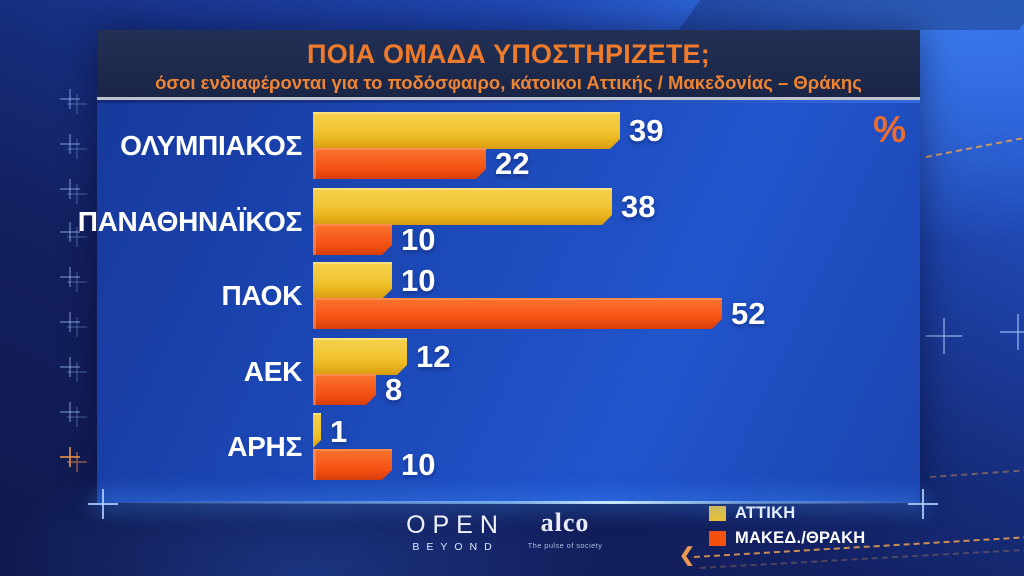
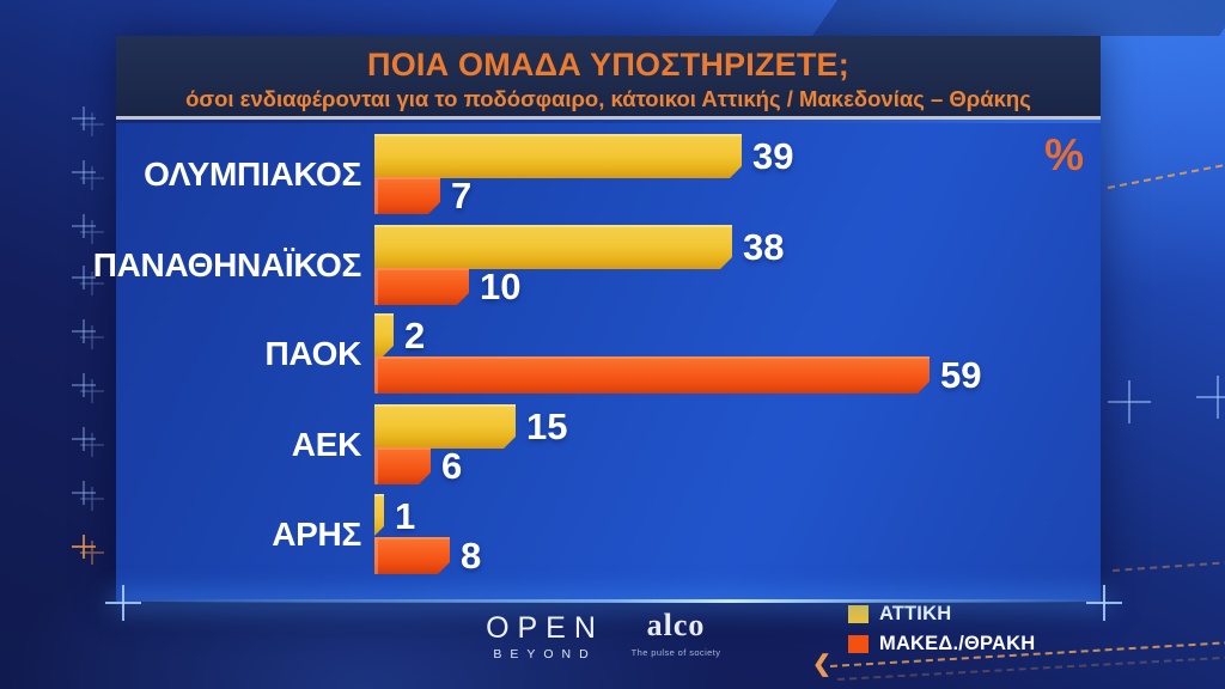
ΜΑΚΕΔ./ΘΡΑΚΗ/ΟΛΥΜΠΙΑΚΟΣ: 22 -> 7
ΑΤΤΙΚΗ/ΠΑΟΚ: 10 -> 2
ΜΑΚΕΔ./ΘΡΑΚΗ/ΠΑΟΚ: 52 -> 59
ΑΤΤΙΚΗ/ΑΕΚ: 12 -> 15
ΜΑΚΕΔ./ΘΡΑΚΗ/ΑΕΚ: 8 -> 6
ΜΑΚΕΔ./ΘΡΑΚΗ/ΑΡΗΣ: 10 -> 8
